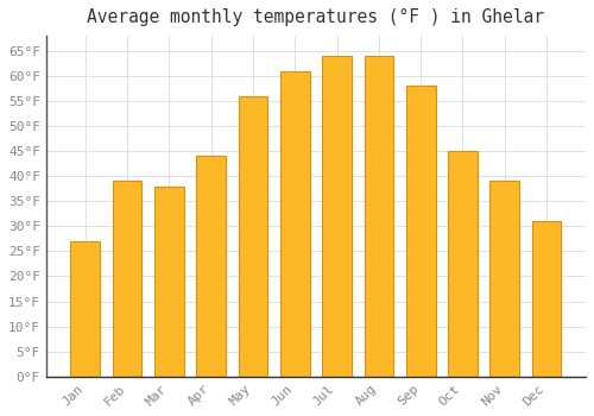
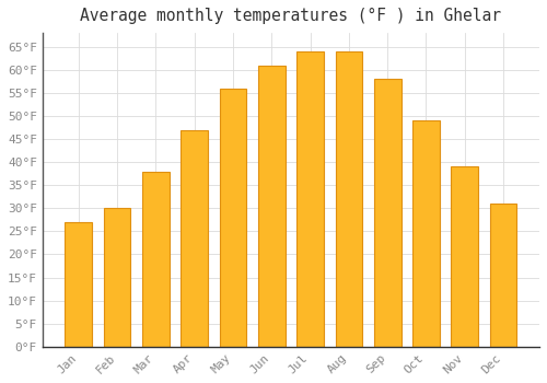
Feb: 39°F -> 30°F
Apr: 44°F -> 47°F
Oct: 45°F -> 49°F
